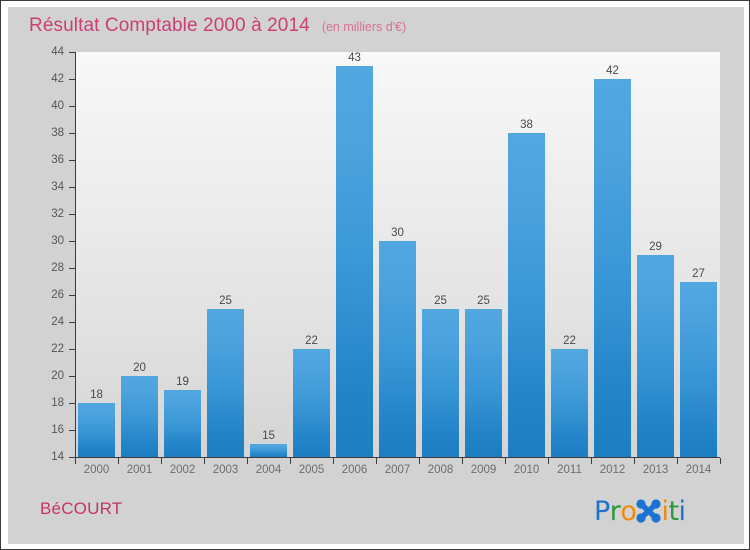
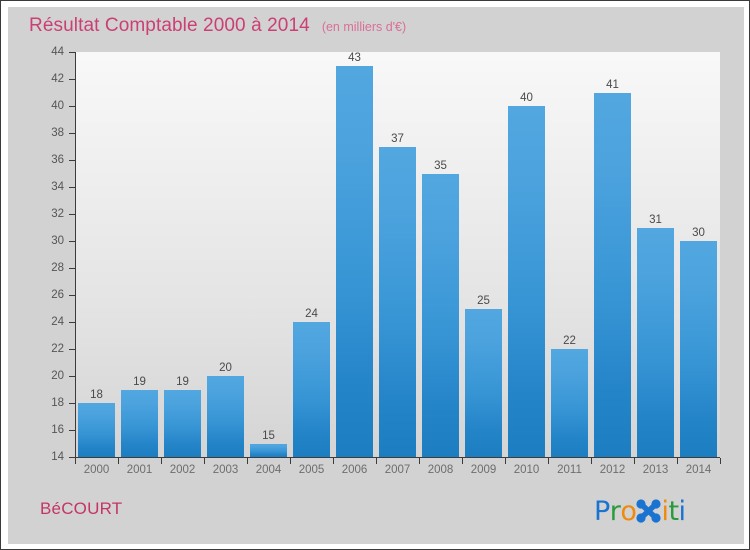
2001: 20 -> 19
2003: 25 -> 20
2005: 22 -> 24
2007: 30 -> 37
2008: 25 -> 35
2010: 38 -> 40
2012: 42 -> 41
2013: 29 -> 31
2014: 27 -> 30
